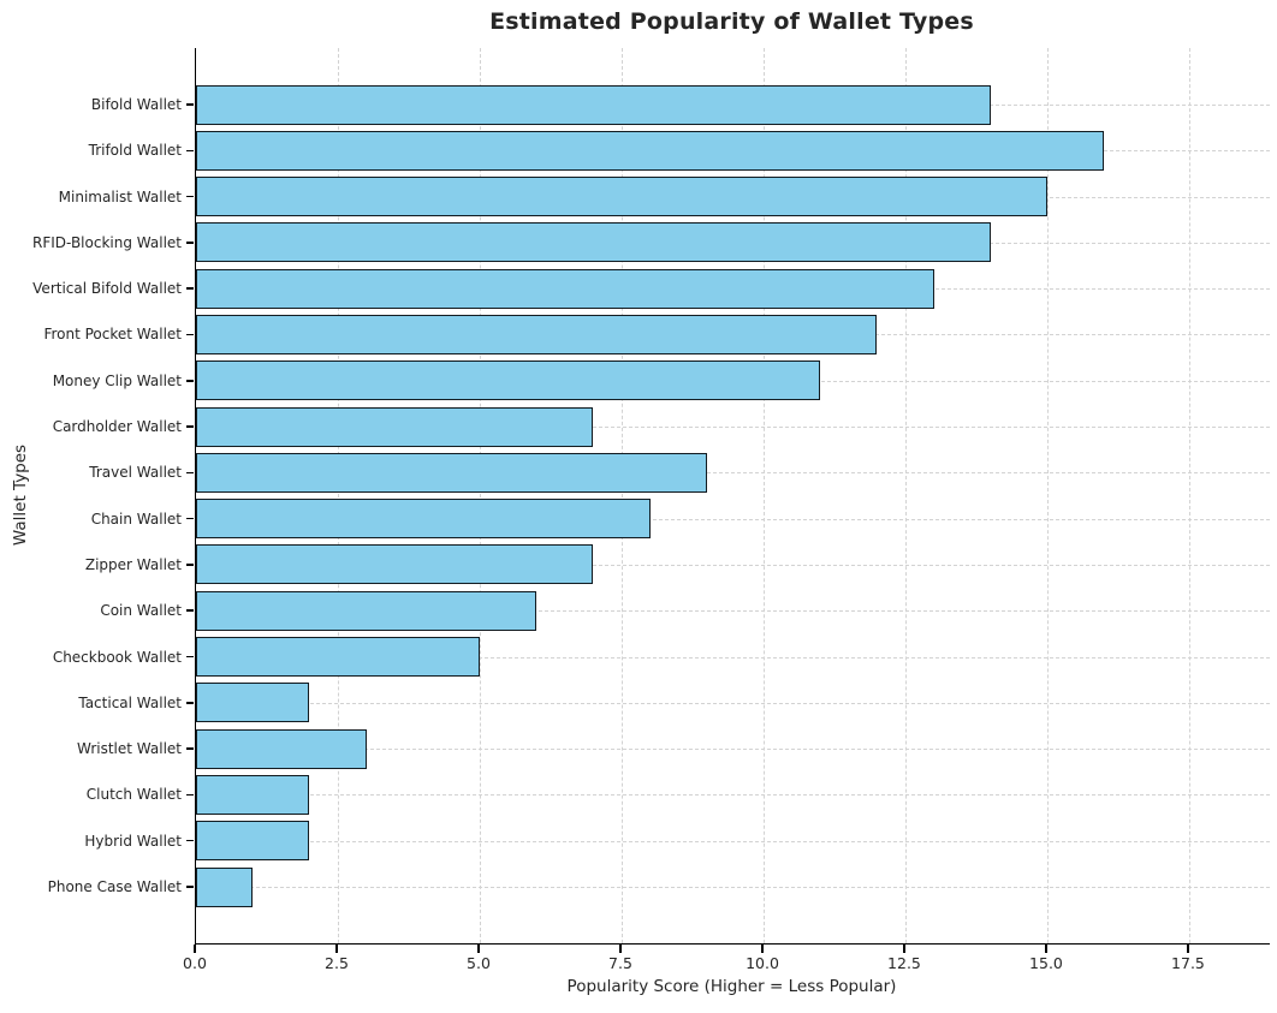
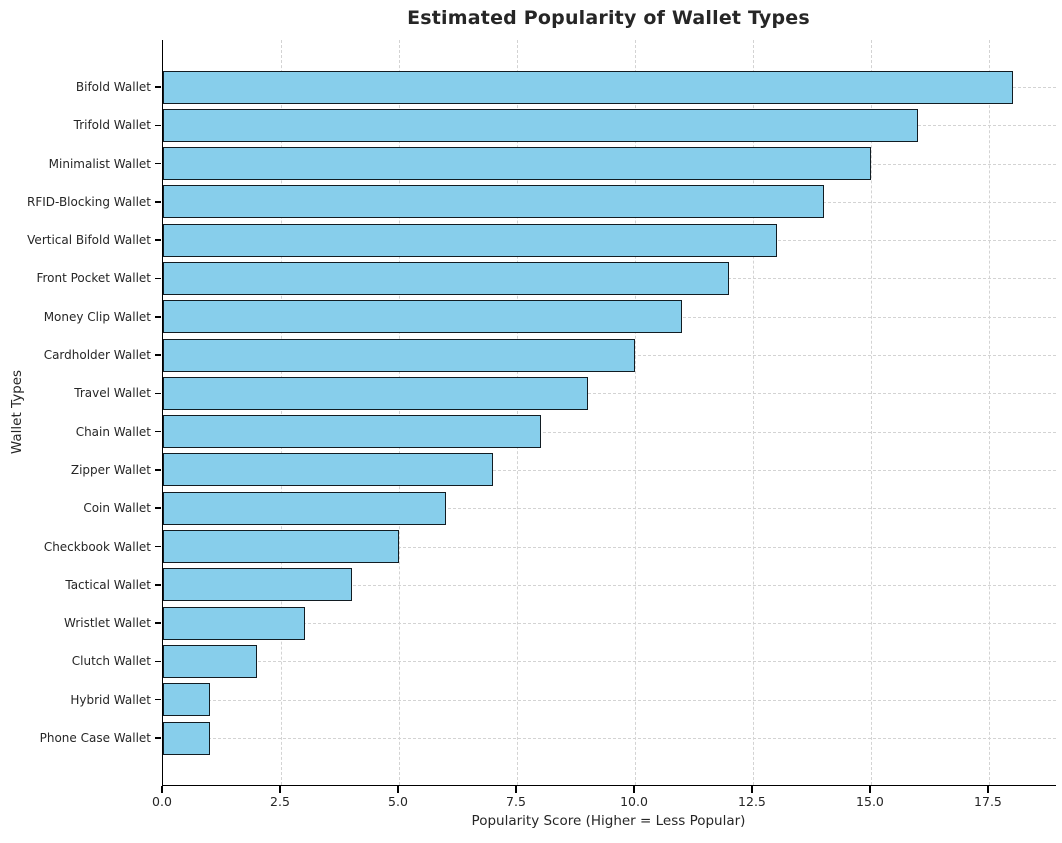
Bifold Wallet: 14 -> 18
Cardholder Wallet: 7 -> 10
Tactical Wallet: 2 -> 4
Hybrid Wallet: 2 -> 1
